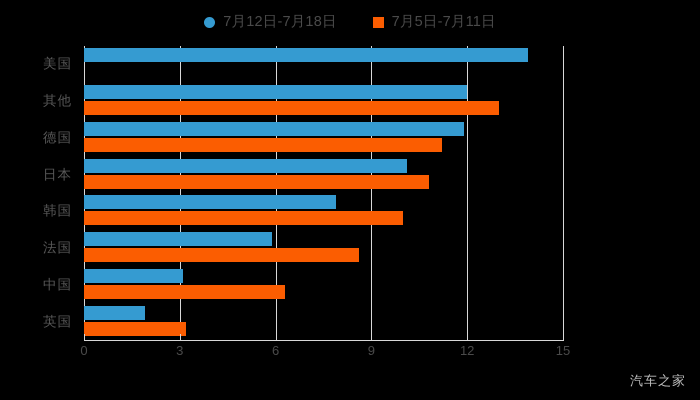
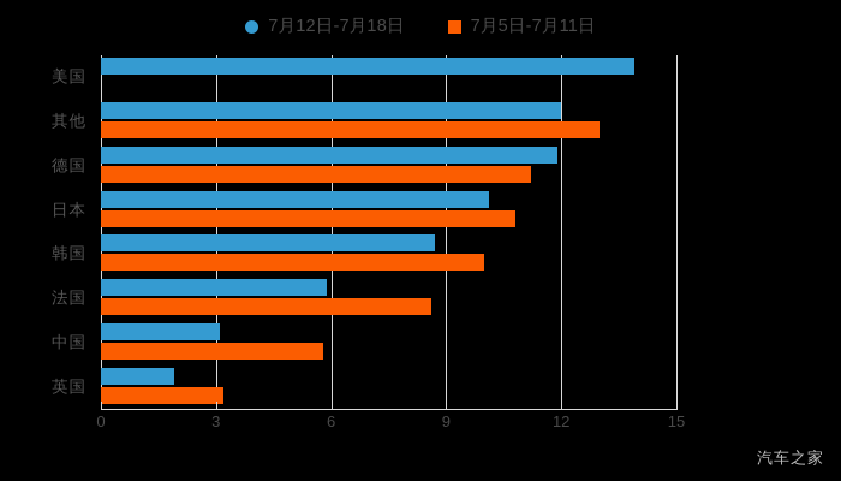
7月12日-7月18日/韩国: 7.9 -> 8.7
7月5日-7月11日/中国: 6.3 -> 5.8
